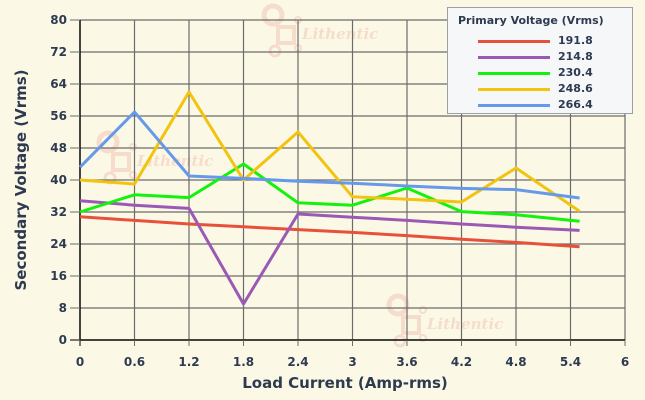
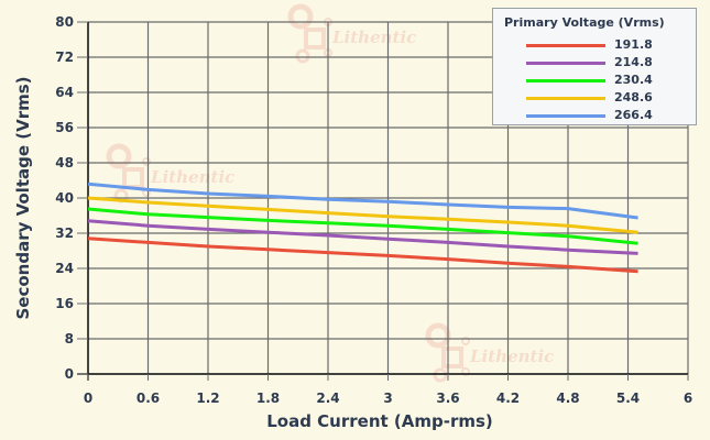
230.4/0: 32 -> 38
266.4/0.6: 57 -> 42
248.6/1.2: 62 -> 38
214.8/1.8: 9 -> 32
230.4/1.8: 44 -> 35
248.6/1.8: 40 -> 37
248.6/2.4: 52 -> 37
230.4/3.6: 38 -> 33
248.6/4.8: 43 -> 34
